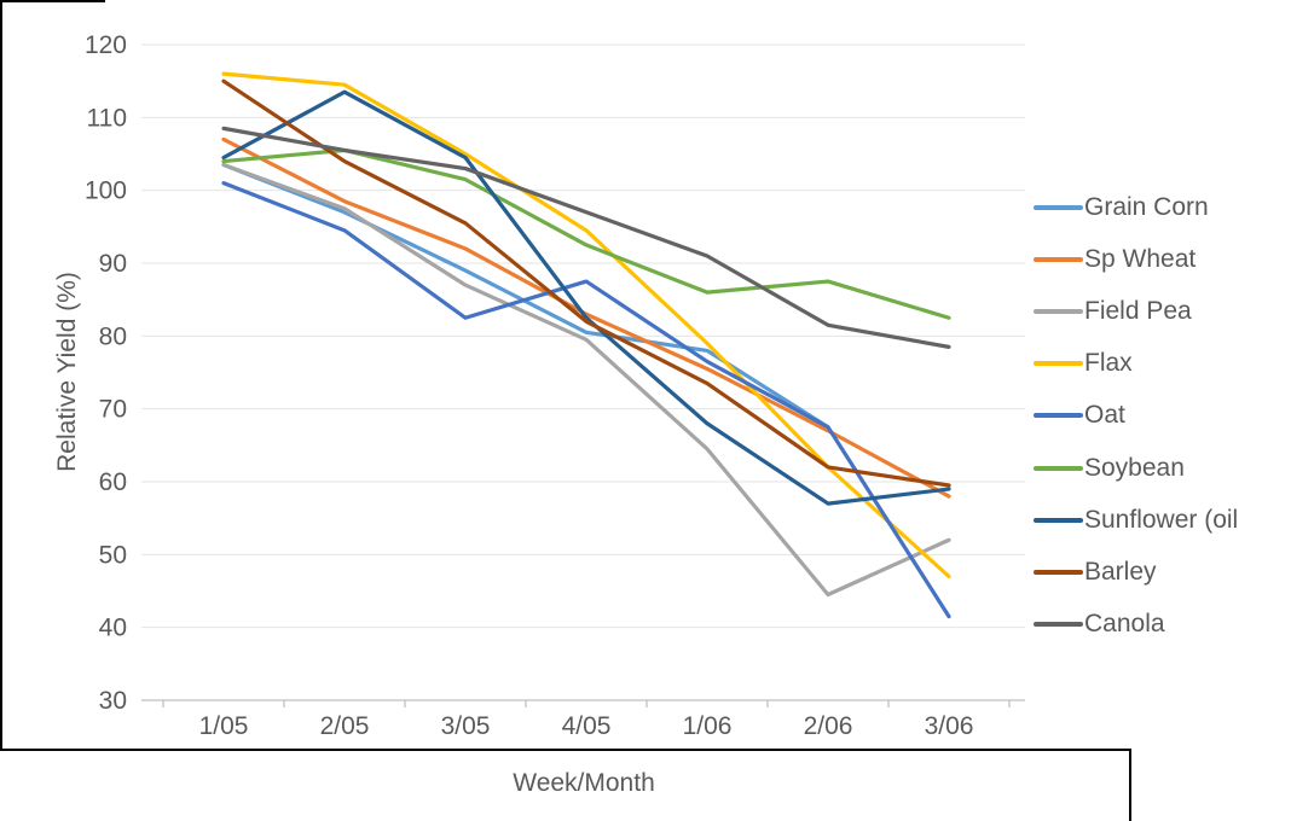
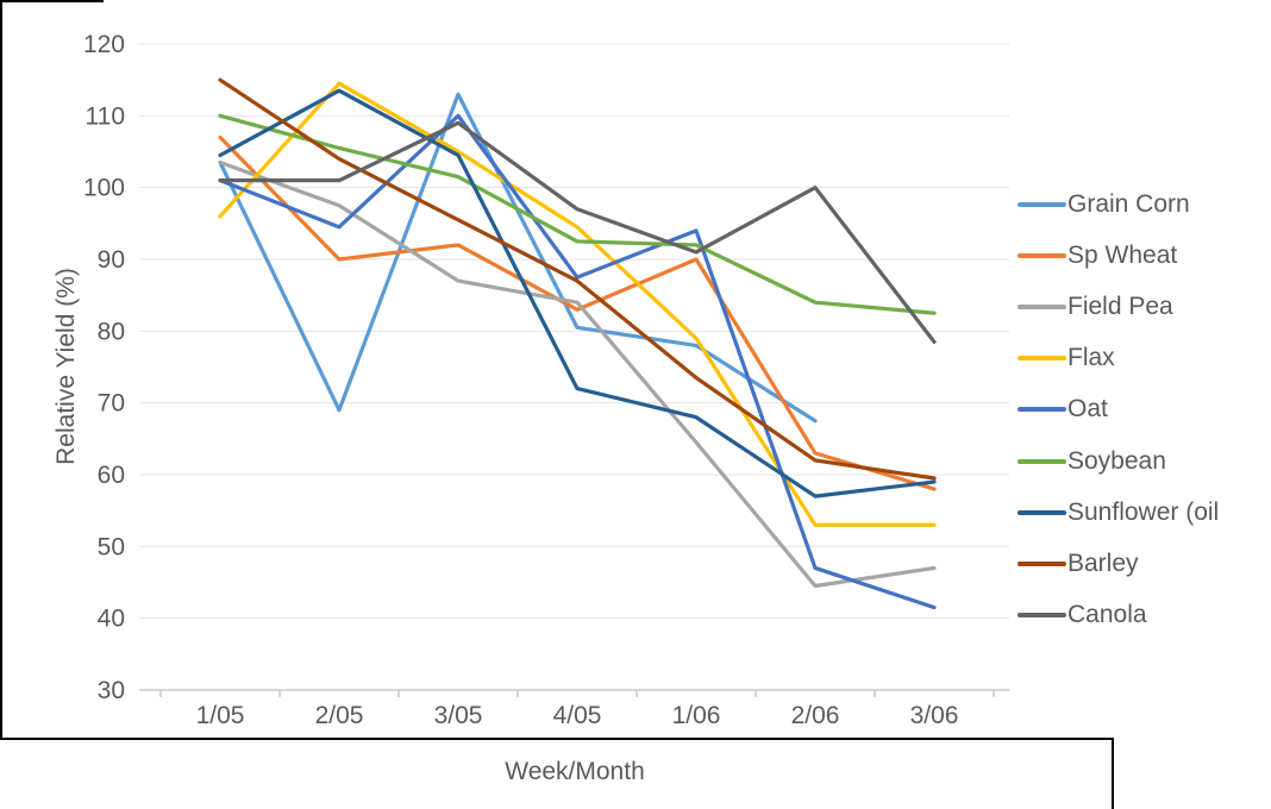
Flax/1/05: 116 -> 96
Soybean/1/05: 104 -> 110
Canola/1/05: 108 -> 101
Grain Corn/2/05: 97 -> 69
Sp Wheat/2/05: 98 -> 90
Canola/2/05: 106 -> 101
Grain Corn/3/05: 89 -> 113
Oat/3/05: 82 -> 110
Canola/3/05: 103 -> 109
Field Pea/4/05: 80 -> 84
Sunflower (oil/4/05: 82 -> 72
Barley/4/05: 82 -> 87
Sp Wheat/1/06: 76 -> 90
Oat/1/06: 76 -> 94
Soybean/1/06: 86 -> 92
Sp Wheat/2/06: 67 -> 63
Flax/2/06: 62 -> 53
Oat/2/06: 68 -> 47
Soybean/2/06: 88 -> 84
Canola/2/06: 82 -> 100
Field Pea/3/06: 52 -> 47
Flax/3/06: 47 -> 53
